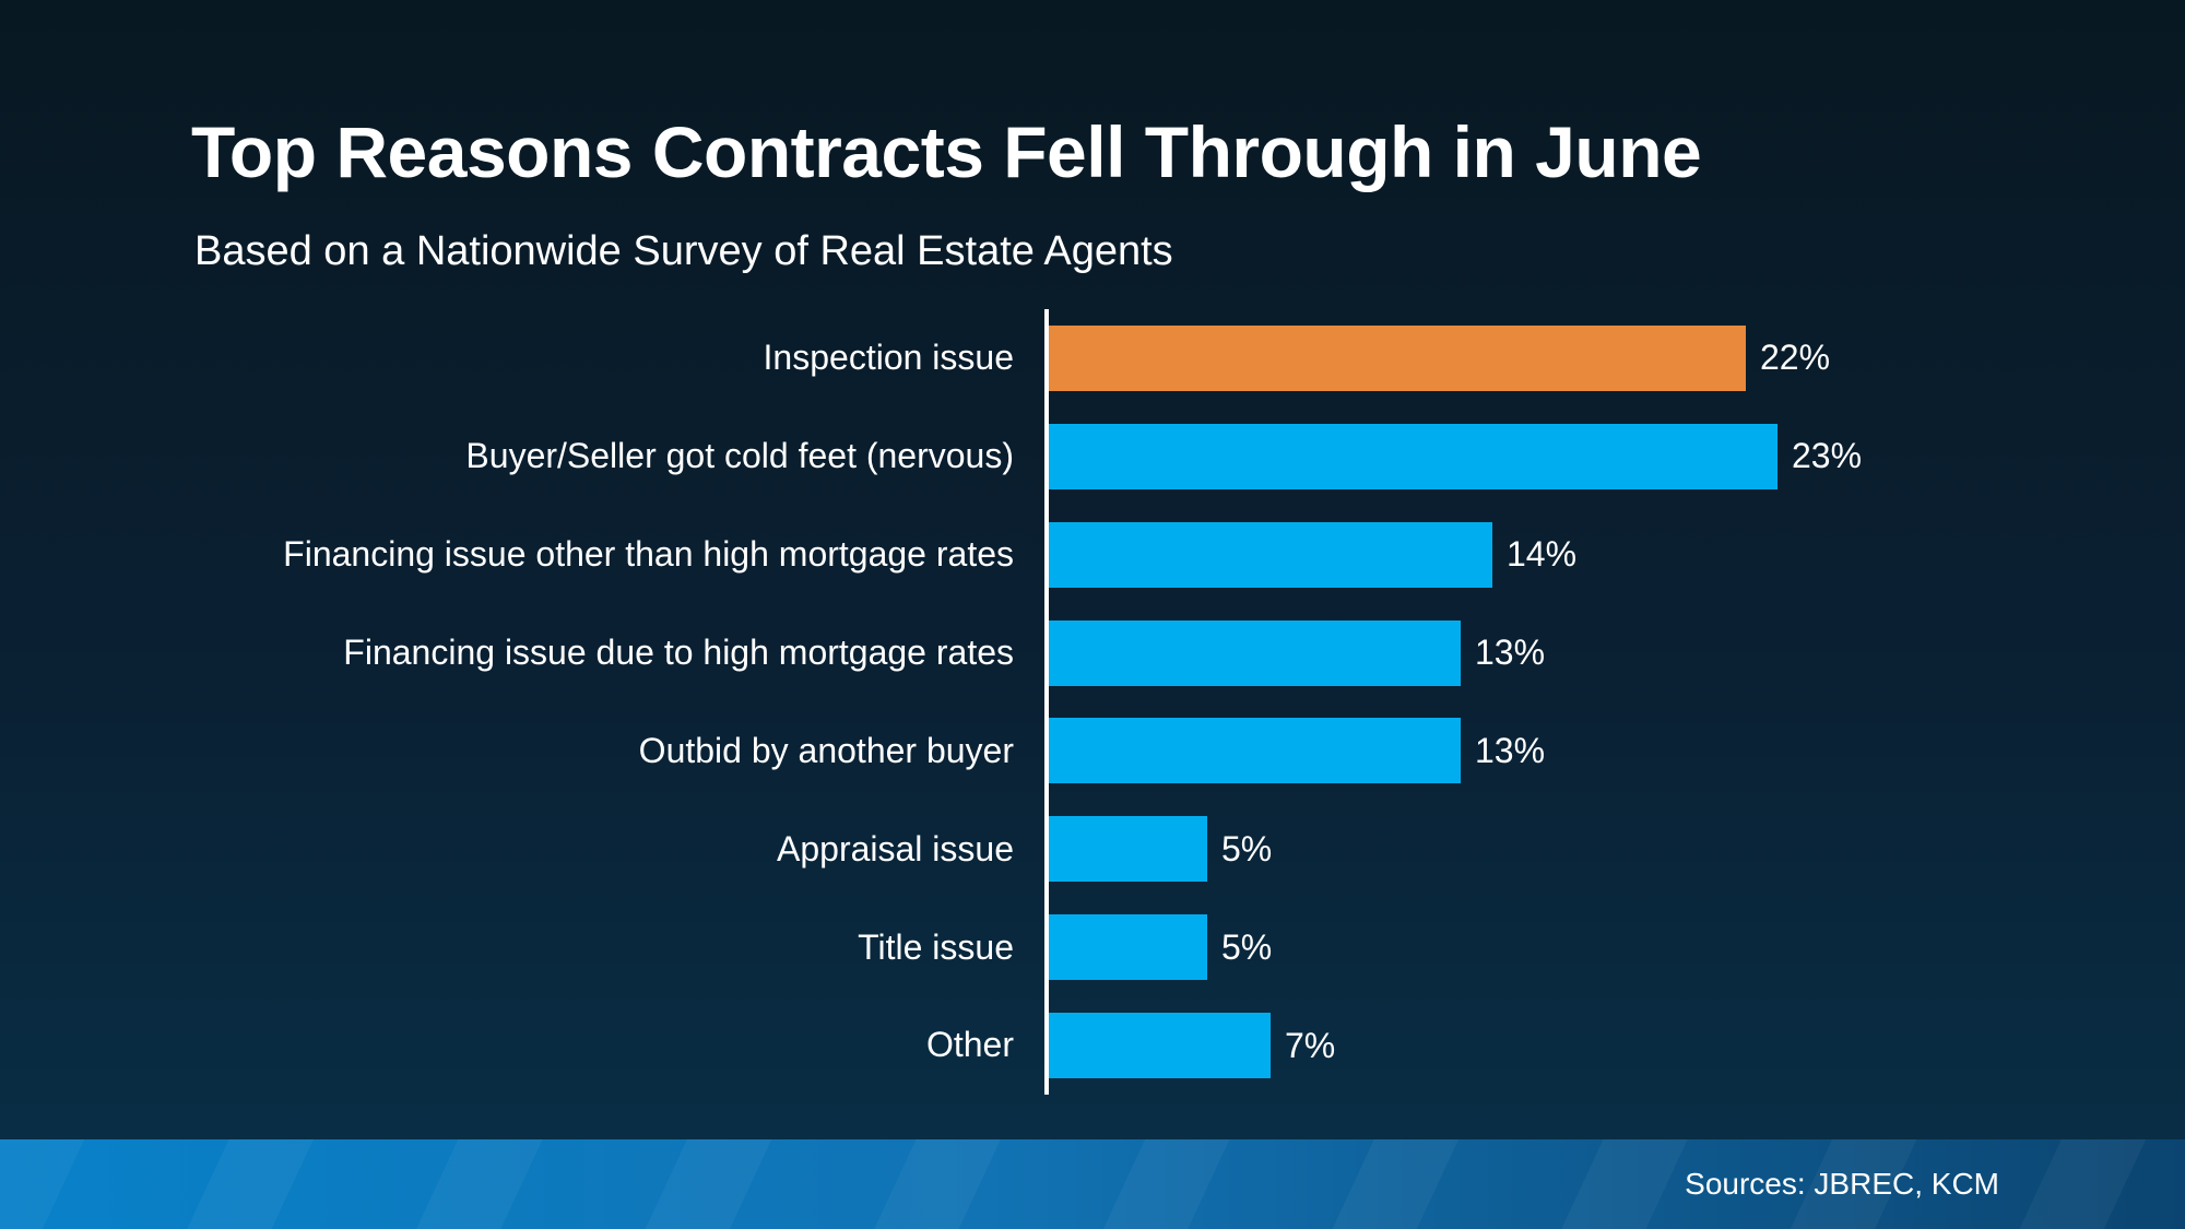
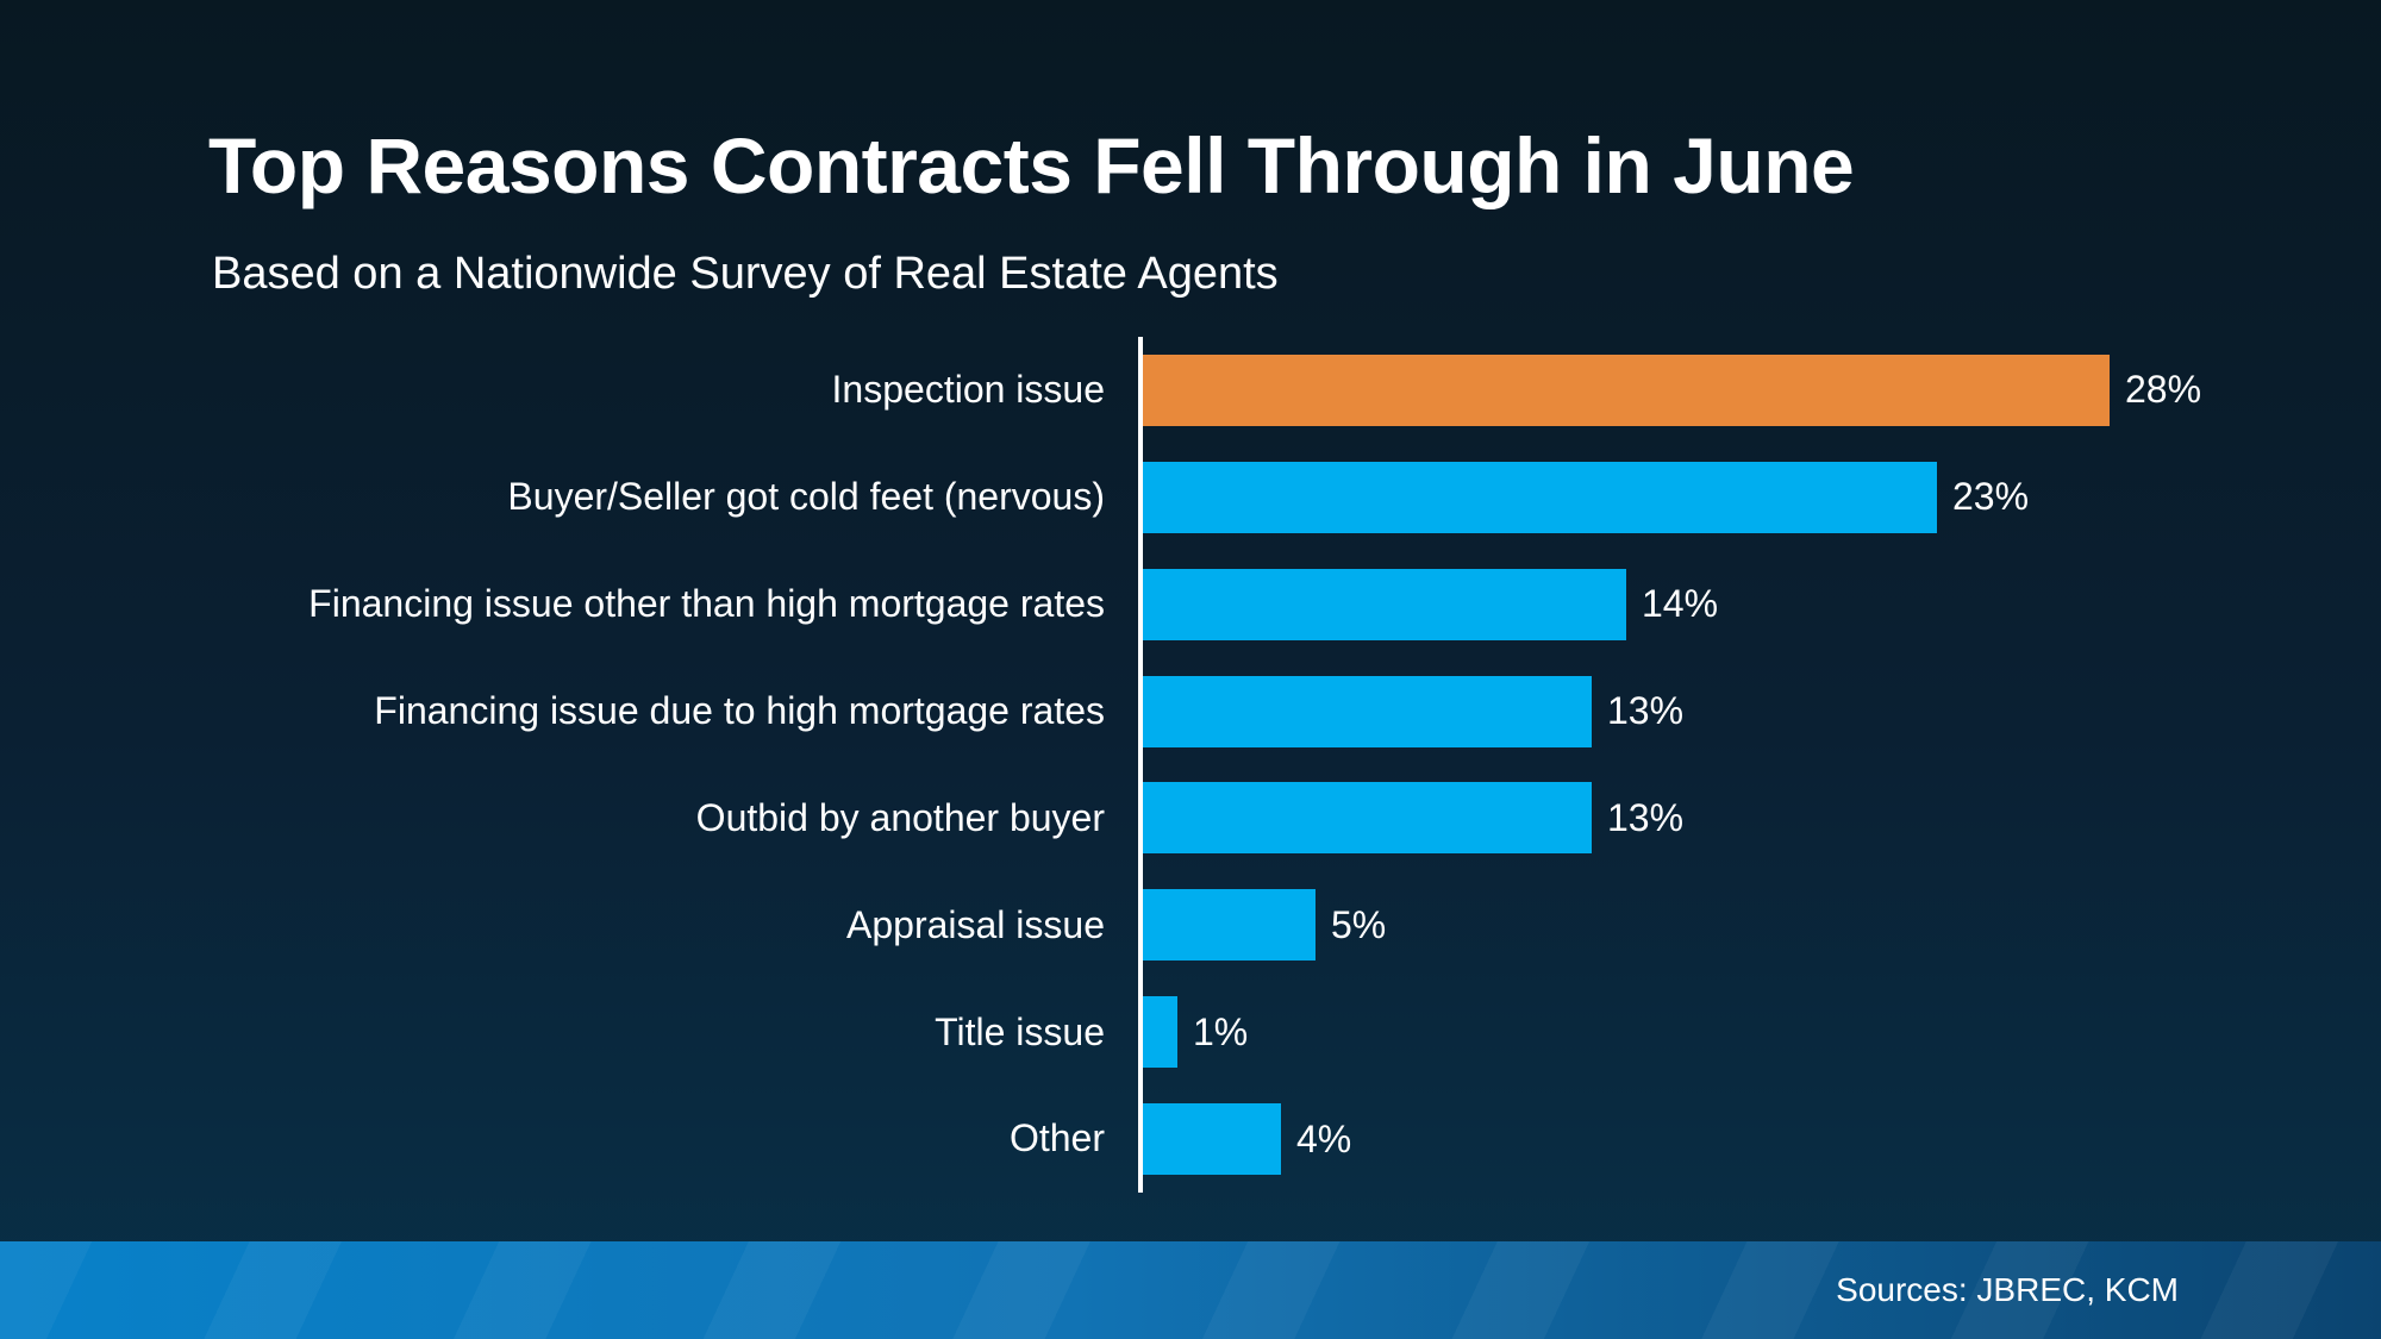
Inspection issue: 22% -> 28%
Title issue: 5% -> 1%
Other: 7% -> 4%
